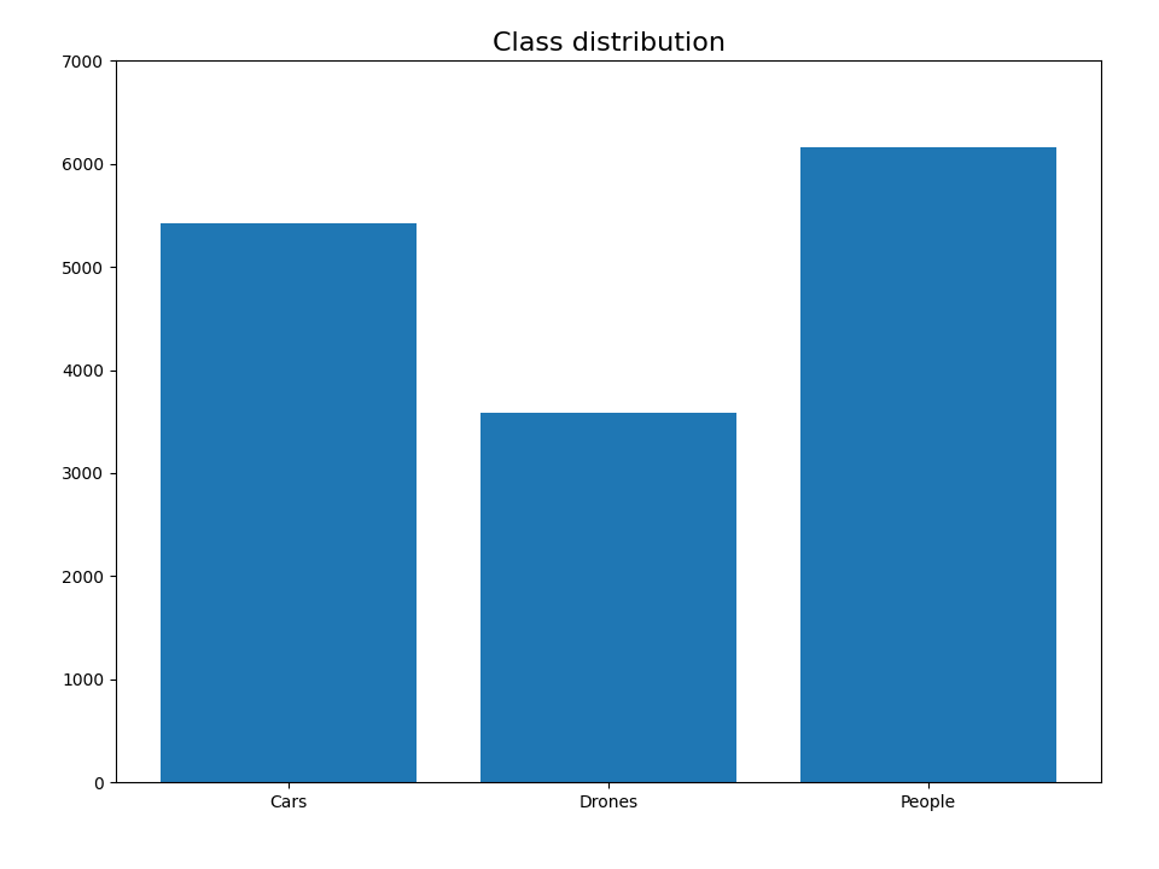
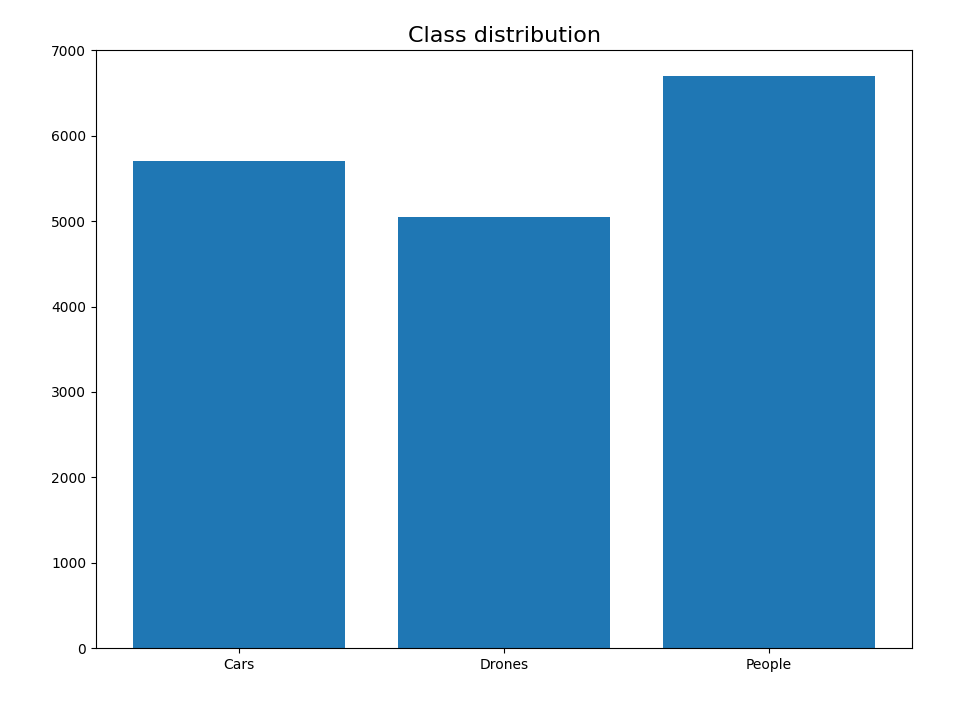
Cars: 5420 -> 5700
Drones: 3580 -> 5050
People: 6160 -> 6700
